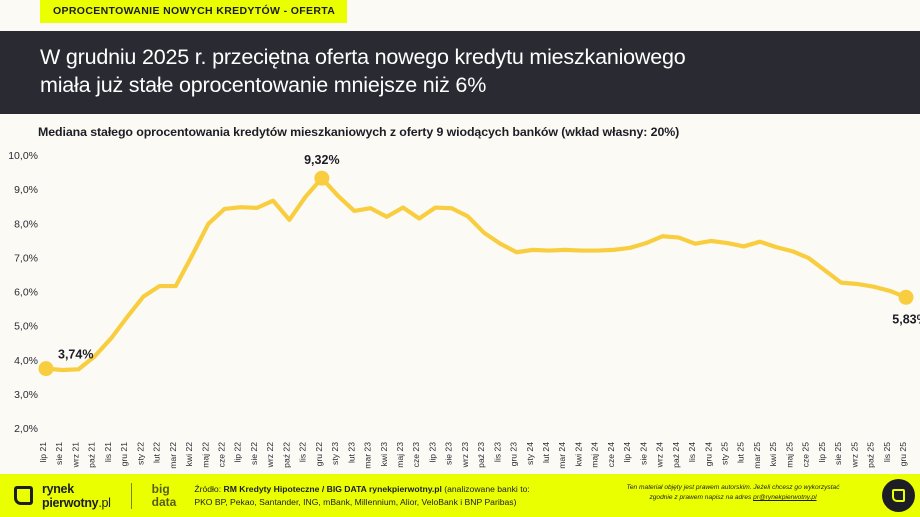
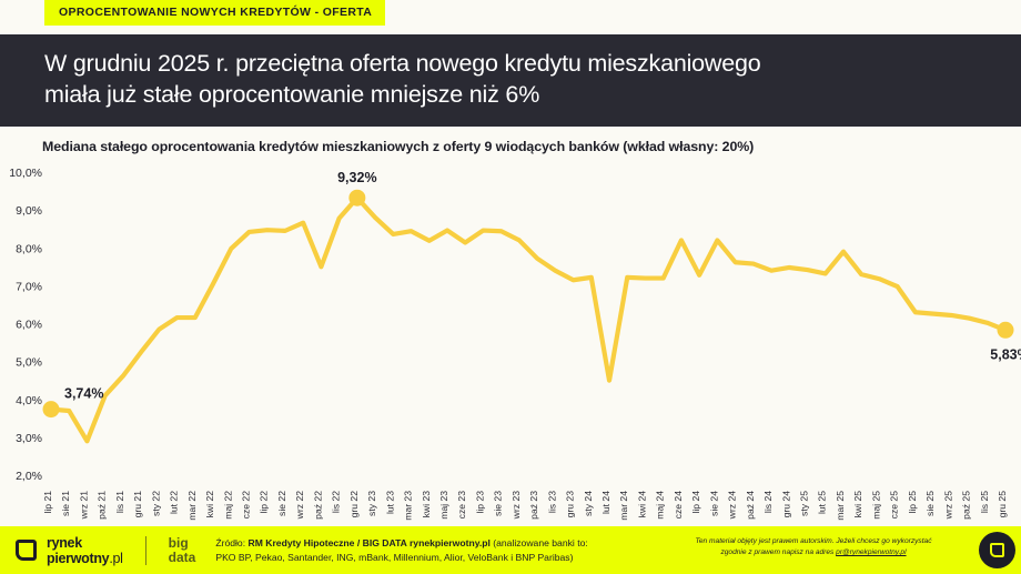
wrz 21: 3,7% -> 2,9%
paź 22: 8,1% -> 7,5%
lut 24: 7,2% -> 4,5%
cze 24: 7,2% -> 8,2%
sie 24: 7,4% -> 8,2%
mar 25: 7,5% -> 7,9%
lip 25: 6,6% -> 6,3%
